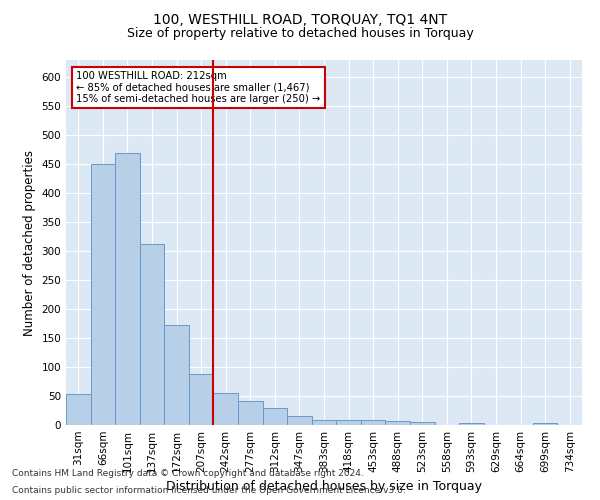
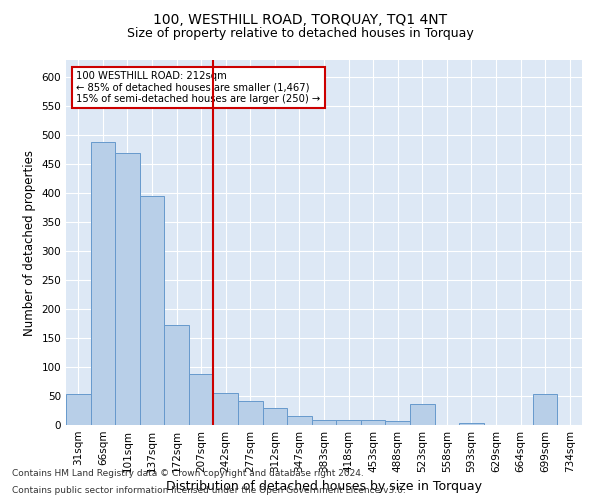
66sqm: 450 -> 488
137sqm: 312 -> 396
523sqm: 6 -> 36
699sqm: 4 -> 54
